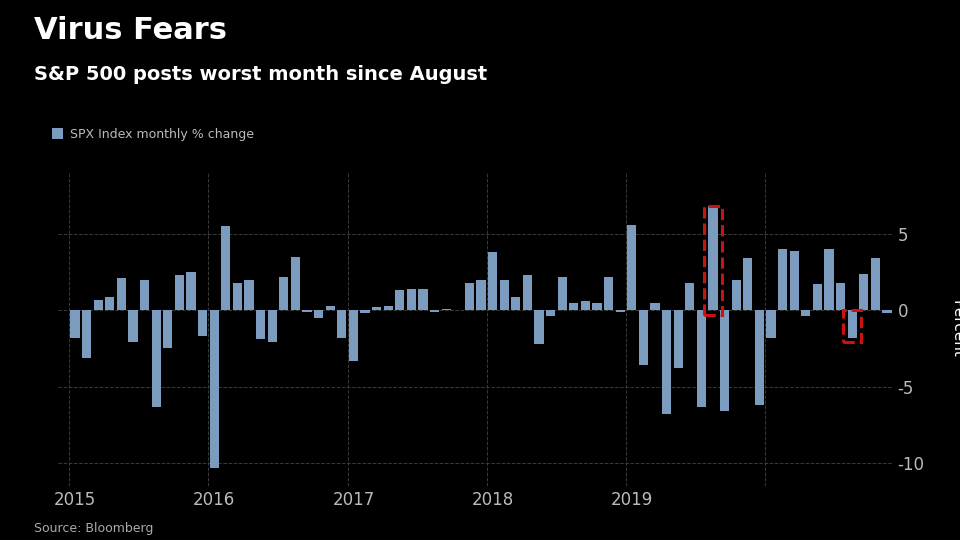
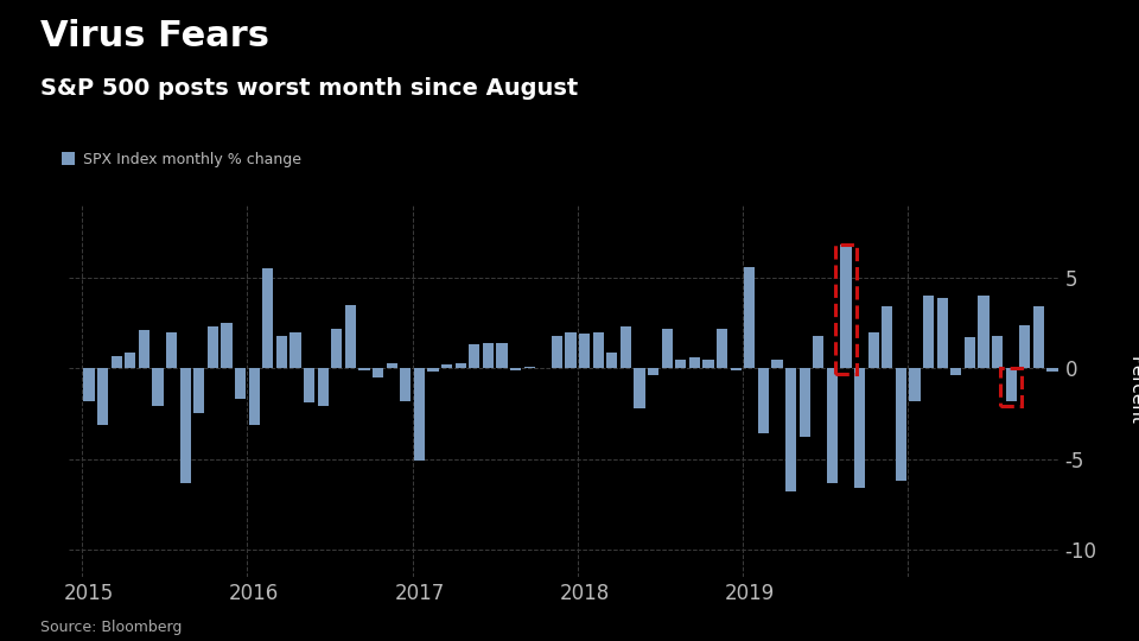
2016: -10.3 -> -3.1
2017: -3.3 -> -5.1
2018: 3.8 -> 1.9
